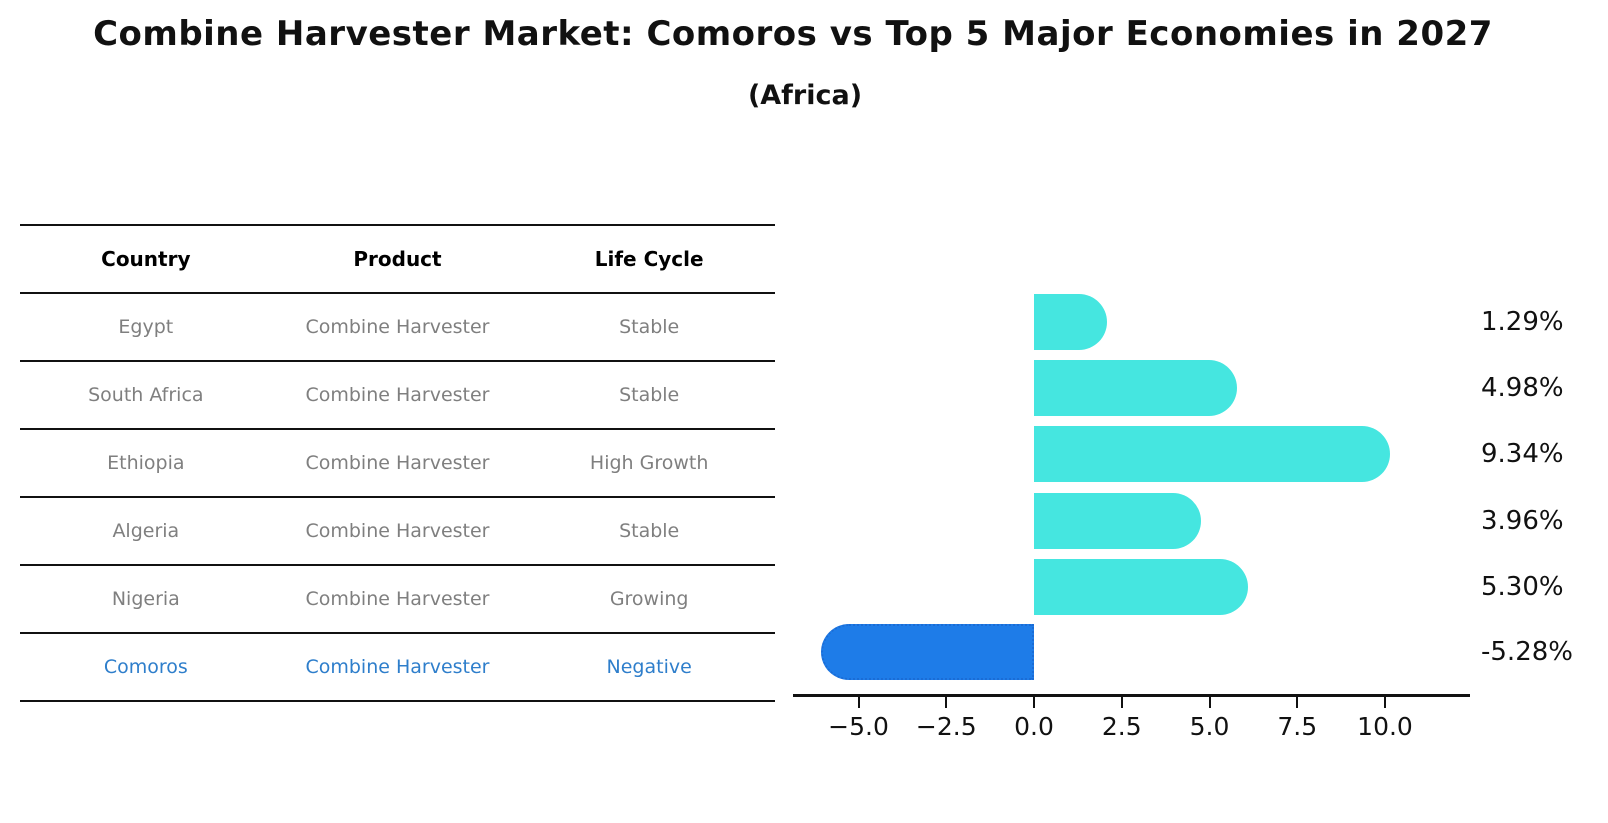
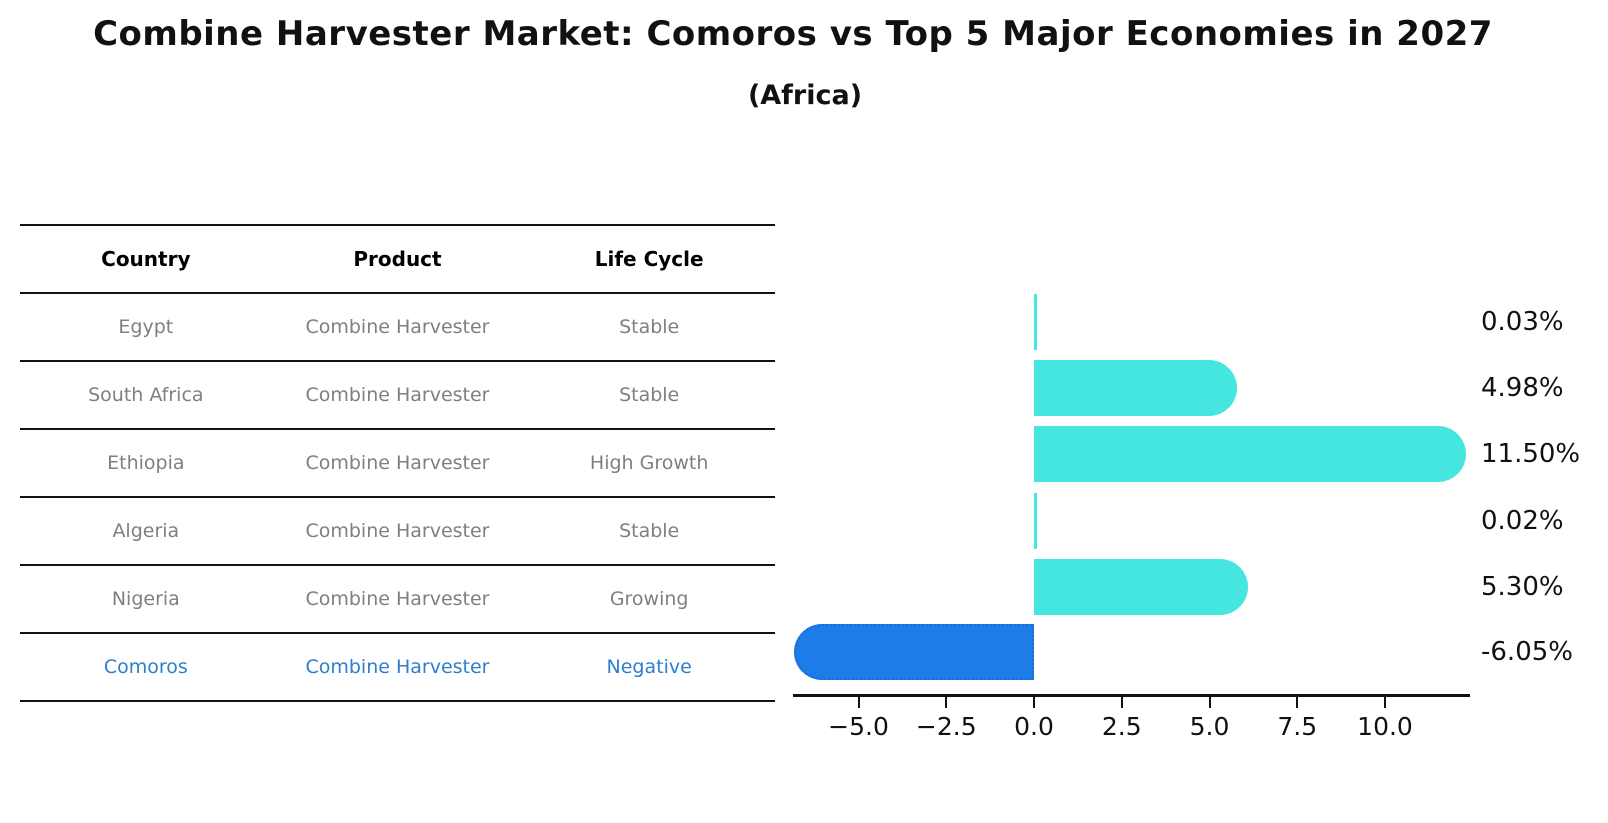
Egypt: 1.29% -> 0.03%
Ethiopia: 9.34% -> 11.50%
Algeria: 3.96% -> 0.02%
Comoros: -5.28% -> -6.05%
